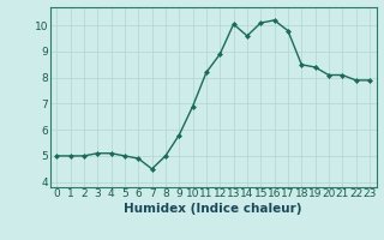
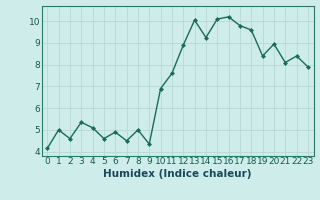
0: 5.00 -> 4.15
2: 5.00 -> 4.60
3: 5.10 -> 5.35
5: 5.00 -> 4.60
9: 5.80 -> 4.35
11: 8.20 -> 7.60
14: 9.60 -> 9.25
18: 8.50 -> 9.60
20: 8.10 -> 8.95
22: 7.90 -> 8.40
